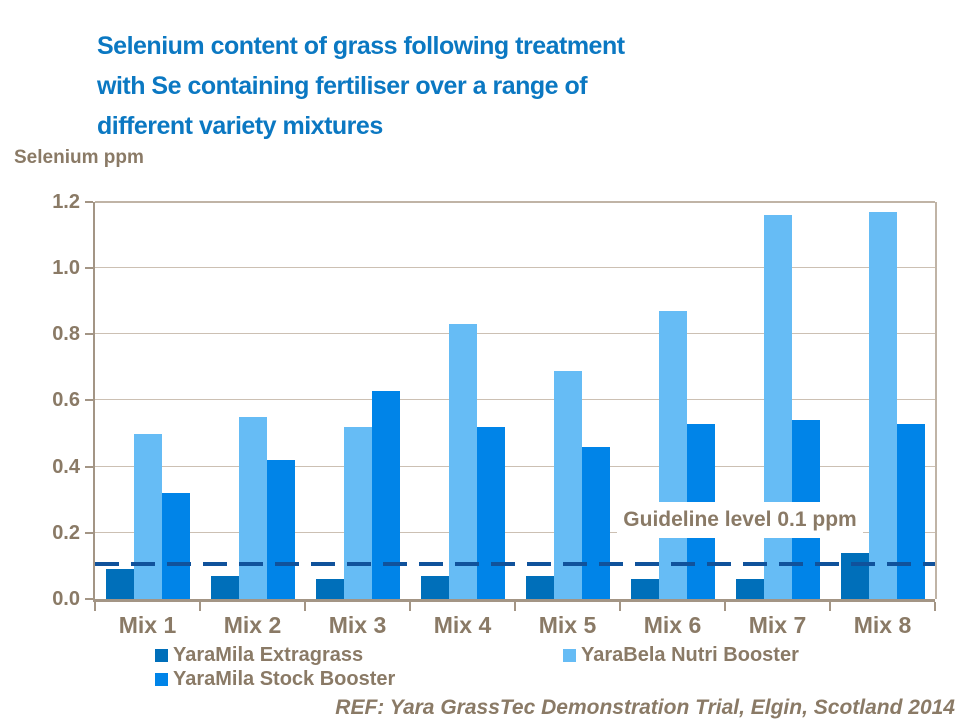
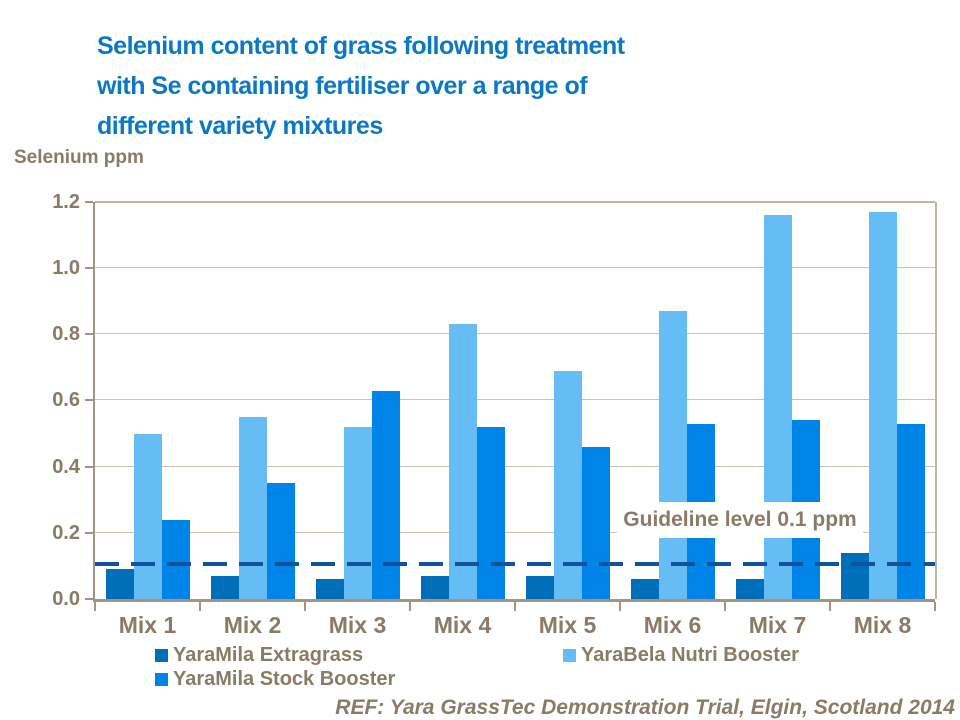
YaraMila Stock Booster/Mix 1: 0.32 -> 0.24
YaraMila Stock Booster/Mix 2: 0.42 -> 0.35
